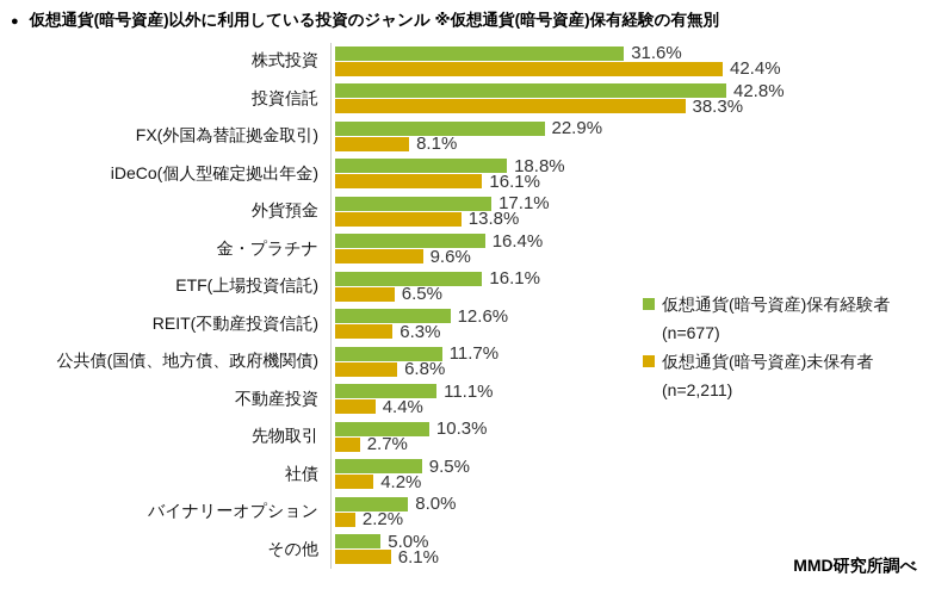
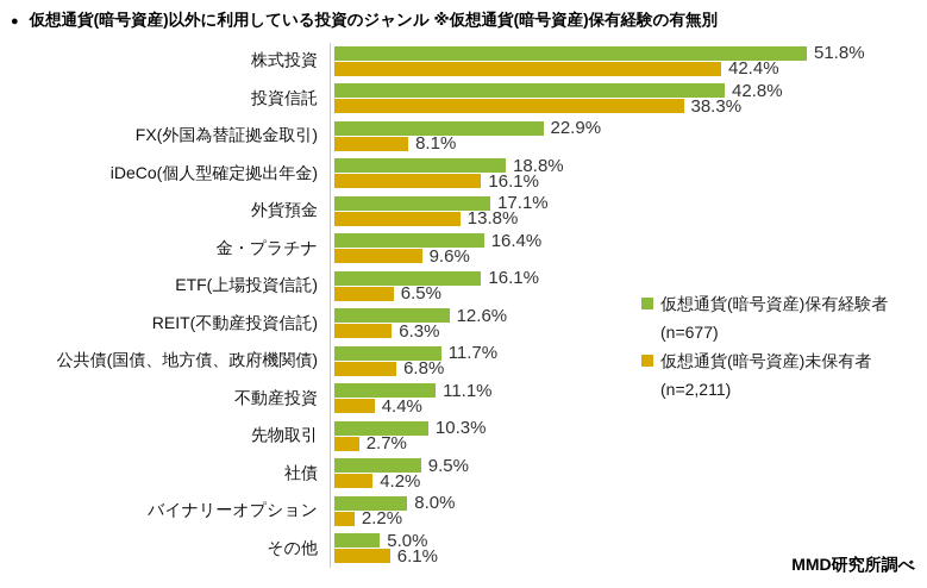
仮想通貨(暗号資産)保有経験者(n=677)/株式投資: 31.6% -> 51.8%
